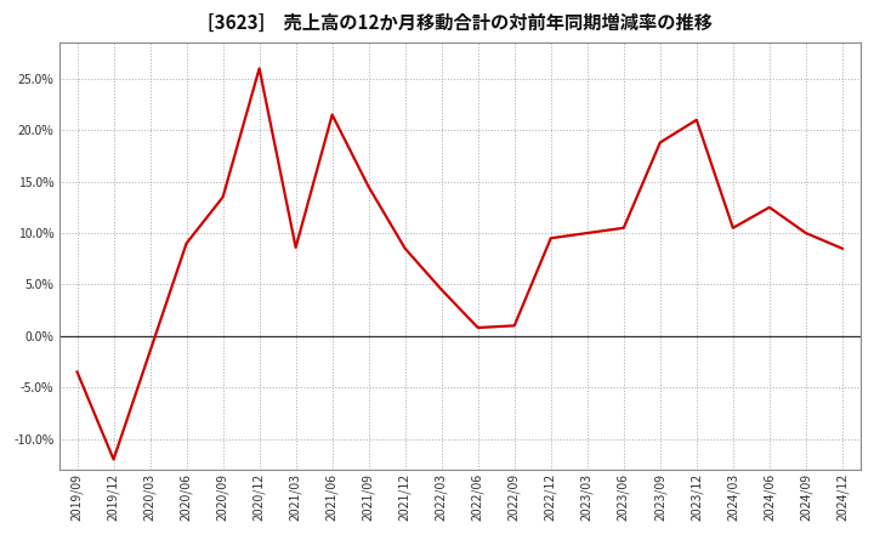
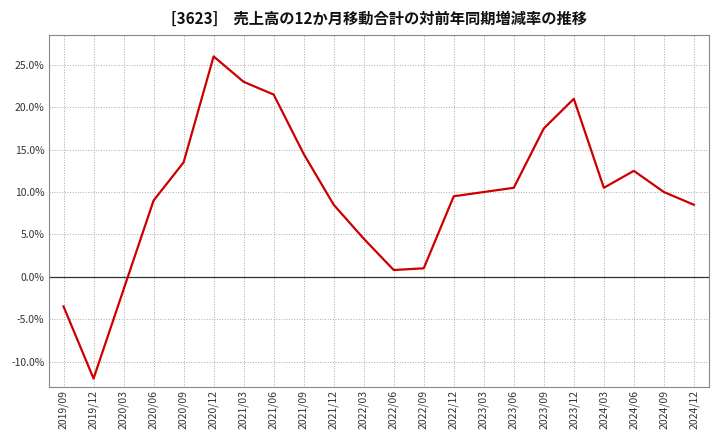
2021/03: 8.6% -> 23.0%
2023/09: 18.8% -> 17.5%
